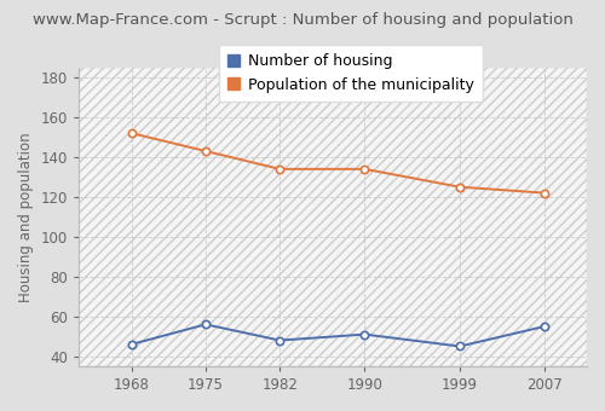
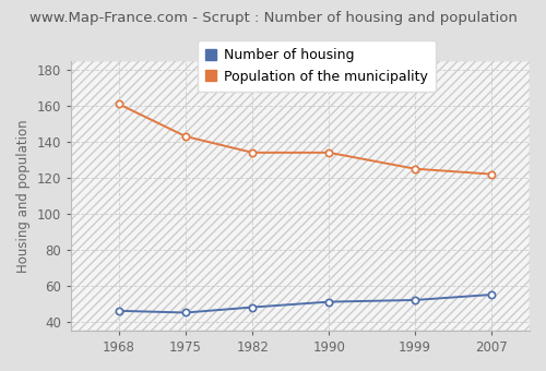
Population of the municipality/1968: 152 -> 161
Number of housing/1975: 56 -> 45
Number of housing/1999: 45 -> 52
